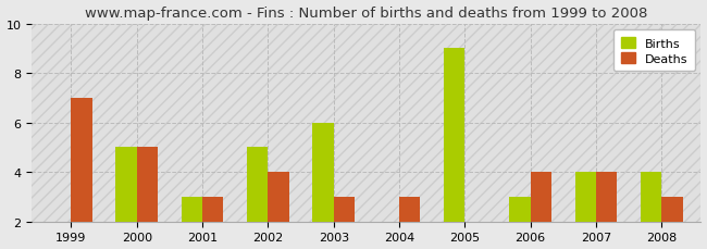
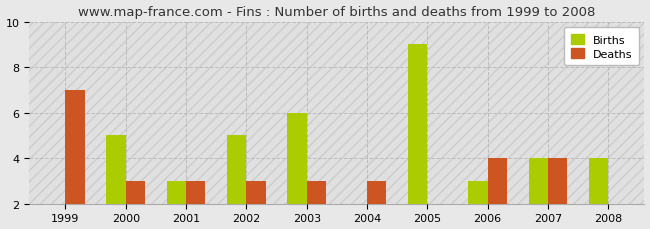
Deaths/2000: 5 -> 3
Deaths/2002: 4 -> 3
Deaths/2008: 3 -> 2
